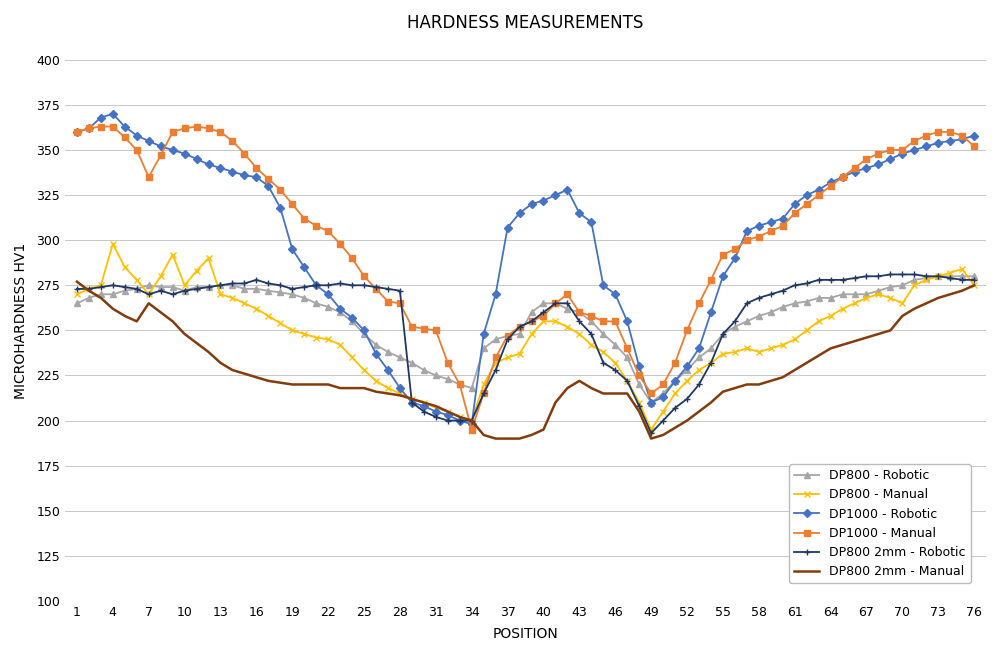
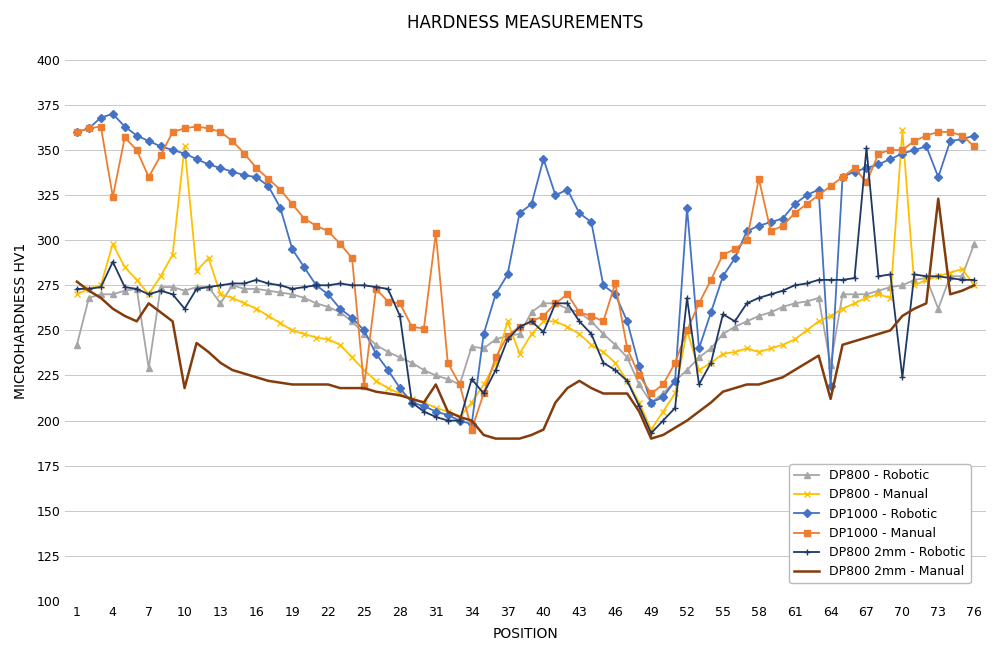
DP800 - Robotic/1: 265 -> 242
DP1000 - Manual/4: 363 -> 324
DP800 2mm - Robotic/4: 275 -> 288
DP800 - Robotic/7: 275 -> 229
DP800 - Manual/10: 275 -> 352
DP800 2mm - Robotic/10: 272 -> 262
DP800 2mm - Manual/10: 248 -> 218
DP800 - Robotic/13: 275 -> 265
DP1000 - Manual/25: 280 -> 219
DP800 2mm - Robotic/28: 272 -> 258
DP1000 - Manual/31: 250 -> 304
DP800 2mm - Manual/31: 208 -> 220
DP800 - Robotic/34: 218 -> 241
DP800 - Manual/34: 200 -> 210
DP800 2mm - Robotic/34: 200 -> 223
DP800 - Manual/37: 235 -> 255
DP1000 - Robotic/37: 307 -> 281
DP1000 - Robotic/40: 322 -> 345
DP800 2mm - Robotic/40: 260 -> 249
DP1000 - Manual/46: 255 -> 276
DP800 - Manual/52: 222 -> 250
DP1000 - Robotic/52: 230 -> 318
DP800 2mm - Robotic/52: 212 -> 268
DP800 2mm - Robotic/55: 248 -> 259
DP1000 - Manual/58: 302 -> 334
DP800 - Robotic/64: 268 -> 231
DP1000 - Robotic/64: 332 -> 219
DP800 2mm - Manual/64: 240 -> 212
DP1000 - Manual/67: 345 -> 332
DP800 2mm - Robotic/67: 280 -> 351
DP800 - Manual/70: 265 -> 361
DP800 2mm - Robotic/70: 281 -> 224
DP800 - Robotic/73: 280 -> 262
DP1000 - Robotic/73: 354 -> 335
DP800 2mm - Manual/73: 268 -> 323
DP800 - Robotic/76: 280 -> 298
